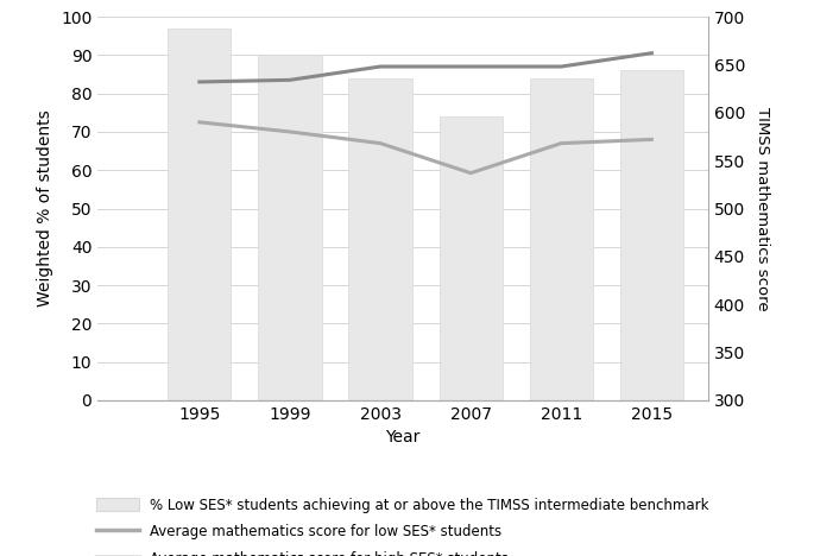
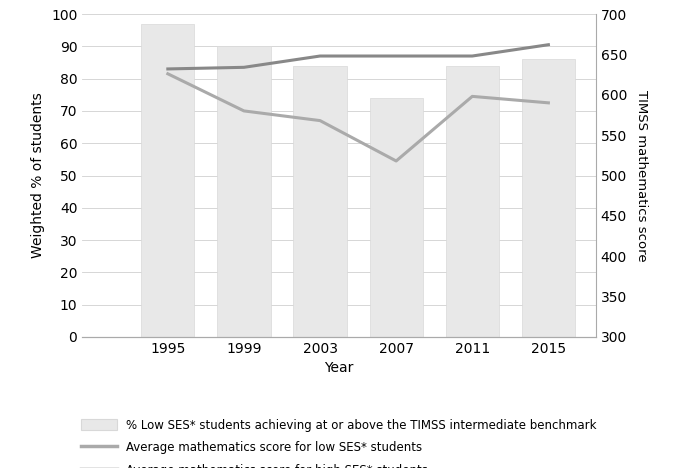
Average mathematics score for low SES* students/1995: 590 -> 626
Average mathematics score for low SES* students/2007: 537 -> 518
Average mathematics score for low SES* students/2011: 568 -> 598
Average mathematics score for low SES* students/2015: 572 -> 590
